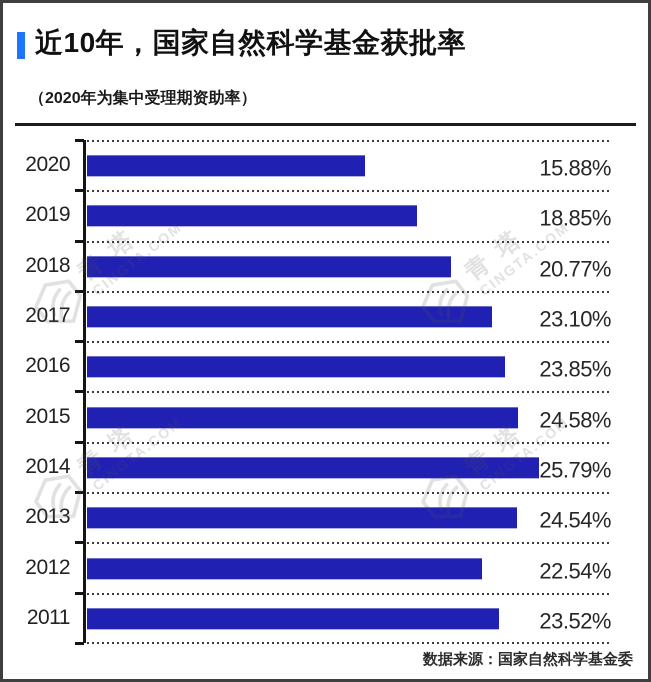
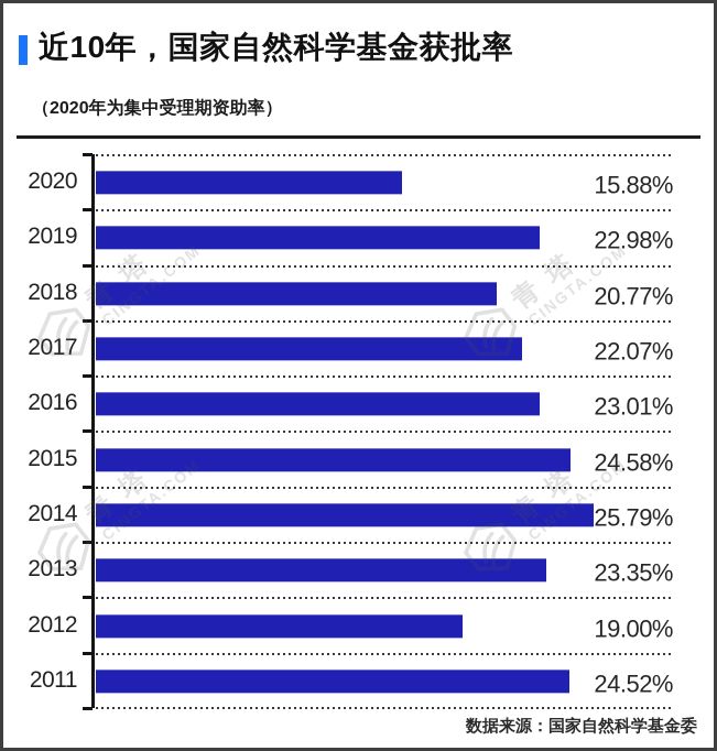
2019: 18.85% -> 22.98%
2017: 23.10% -> 22.07%
2016: 23.85% -> 23.01%
2013: 24.54% -> 23.35%
2012: 22.54% -> 19.00%
2011: 23.52% -> 24.52%
